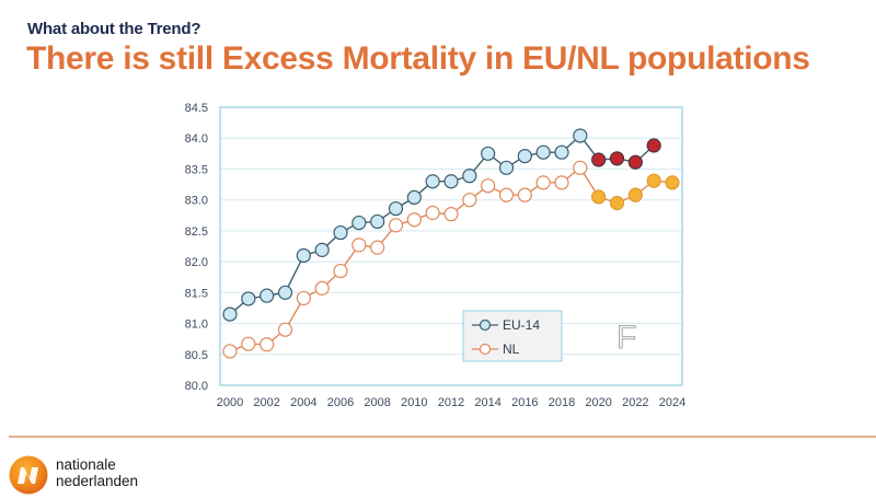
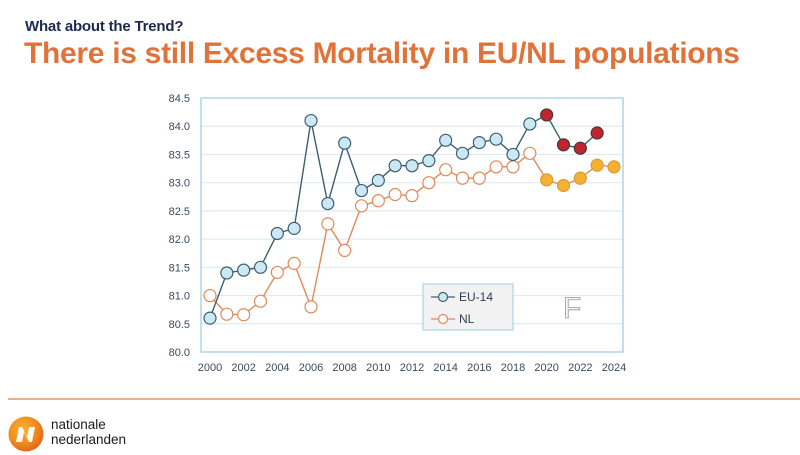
EU-14/2000: 81.2 -> 80.6
NL/2000: 80.5 -> 81.0
EU-14/2006: 82.5 -> 84.1
NL/2006: 81.8 -> 80.8
EU-14/2008: 82.7 -> 83.7
NL/2008: 82.2 -> 81.8
EU-14/2018: 83.8 -> 83.5
EU-14/2020: 83.7 -> 84.2
